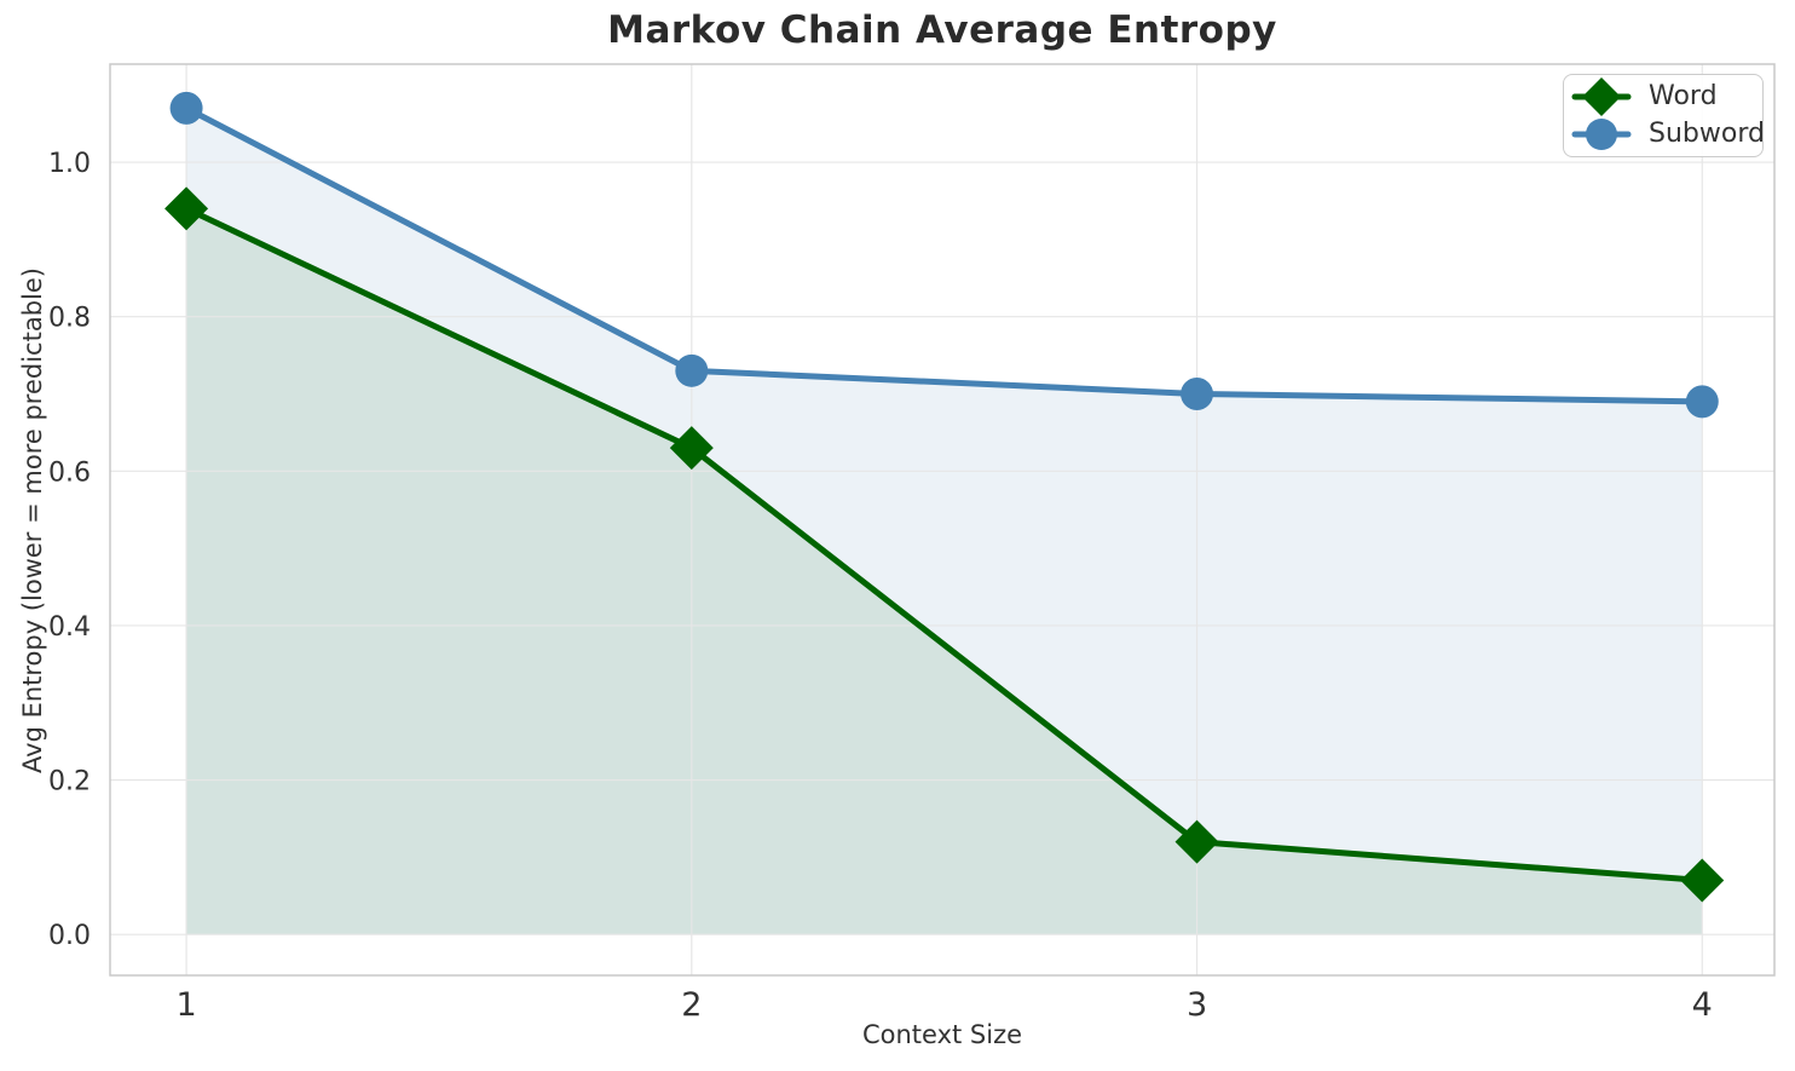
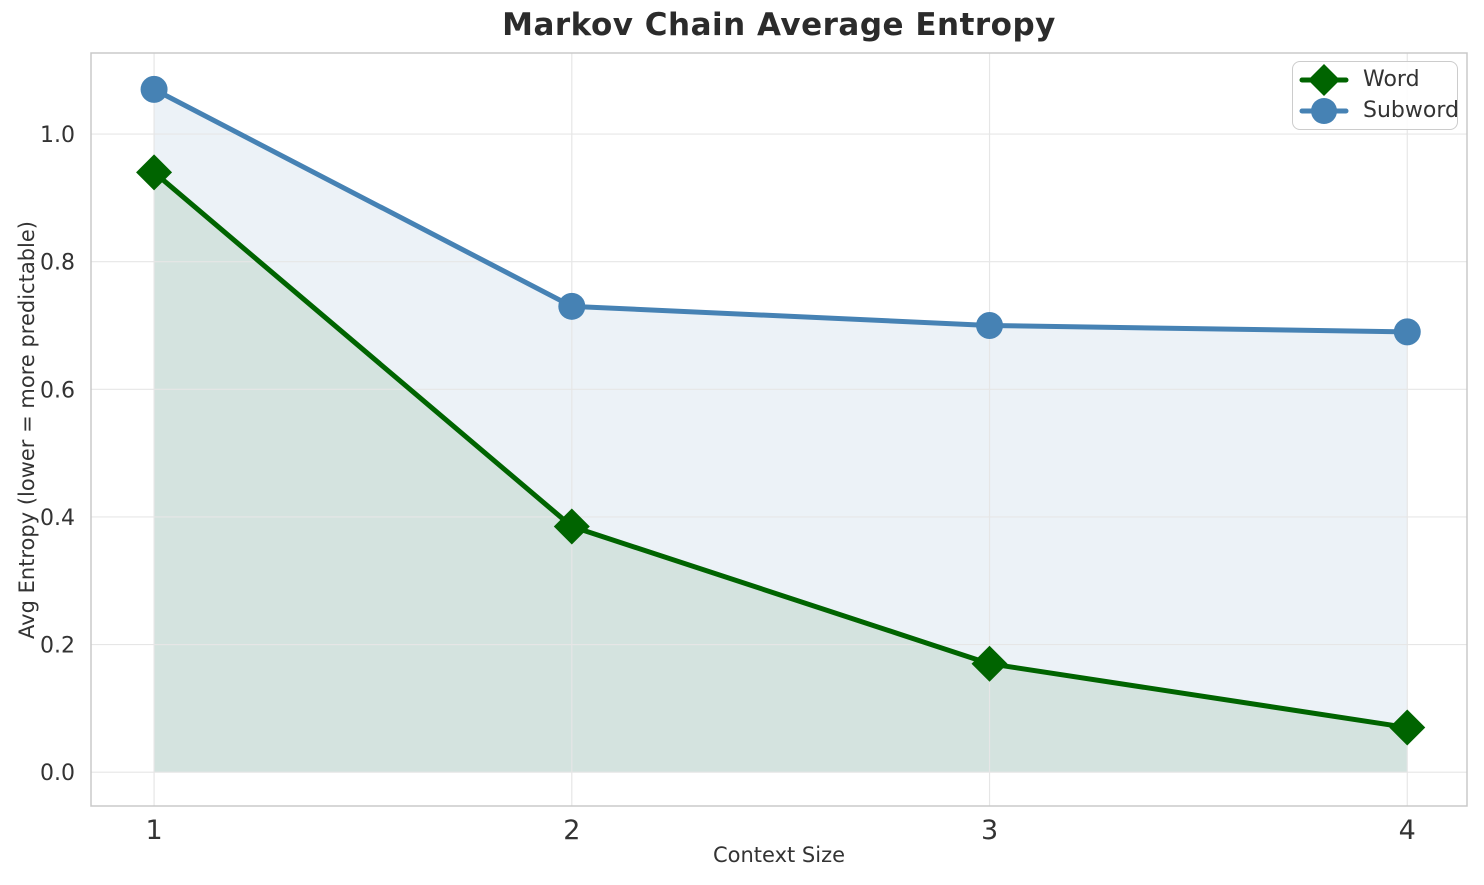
Word/2: 0.63 -> 0.39
Word/3: 0.12 -> 0.17
